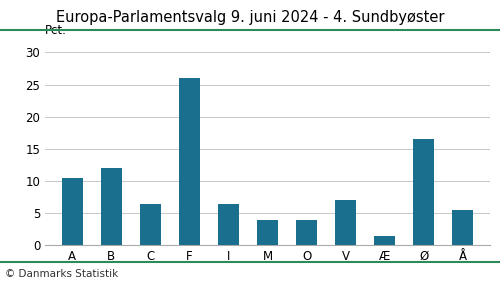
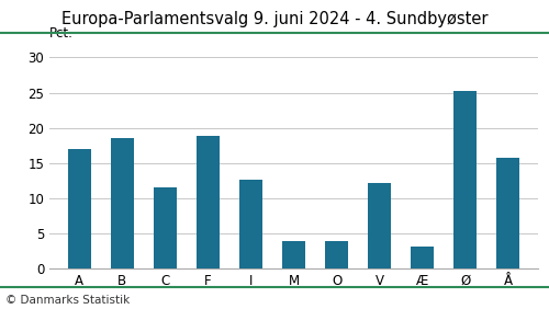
A: 10.5 -> 17.0
B: 12.0 -> 18.6
C: 6.5 -> 11.6
F: 26.0 -> 18.8
I: 6.5 -> 12.6
V: 7.0 -> 12.2
Æ: 1.5 -> 3.2
Ø: 16.5 -> 25.2
Å: 5.5 -> 15.8
